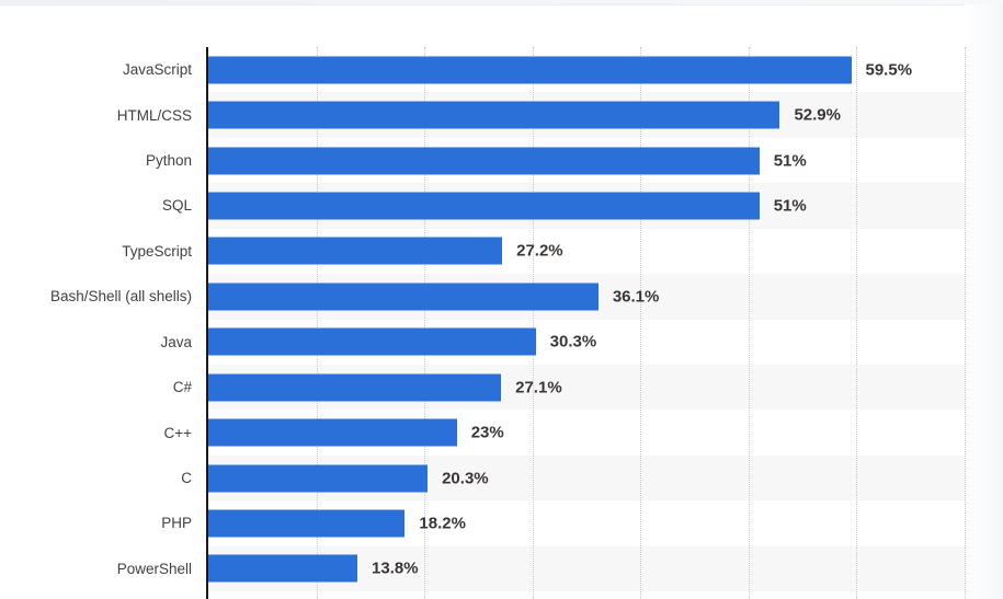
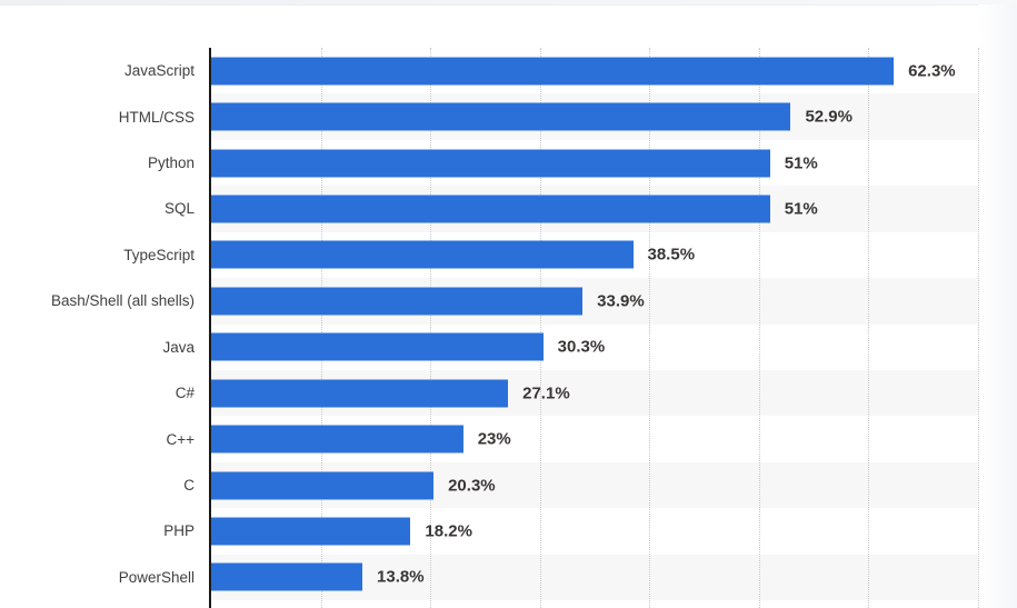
JavaScript: 59.5% -> 62.3%
TypeScript: 27.2% -> 38.5%
Bash/Shell (all shells): 36.1% -> 33.9%
